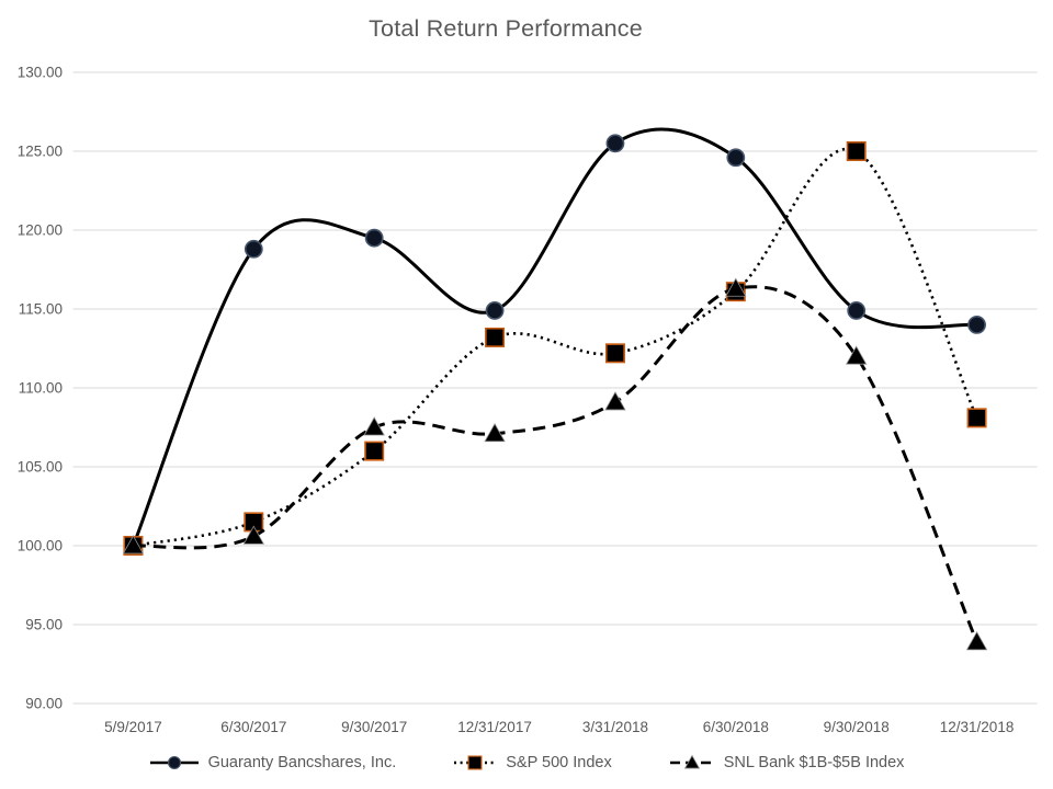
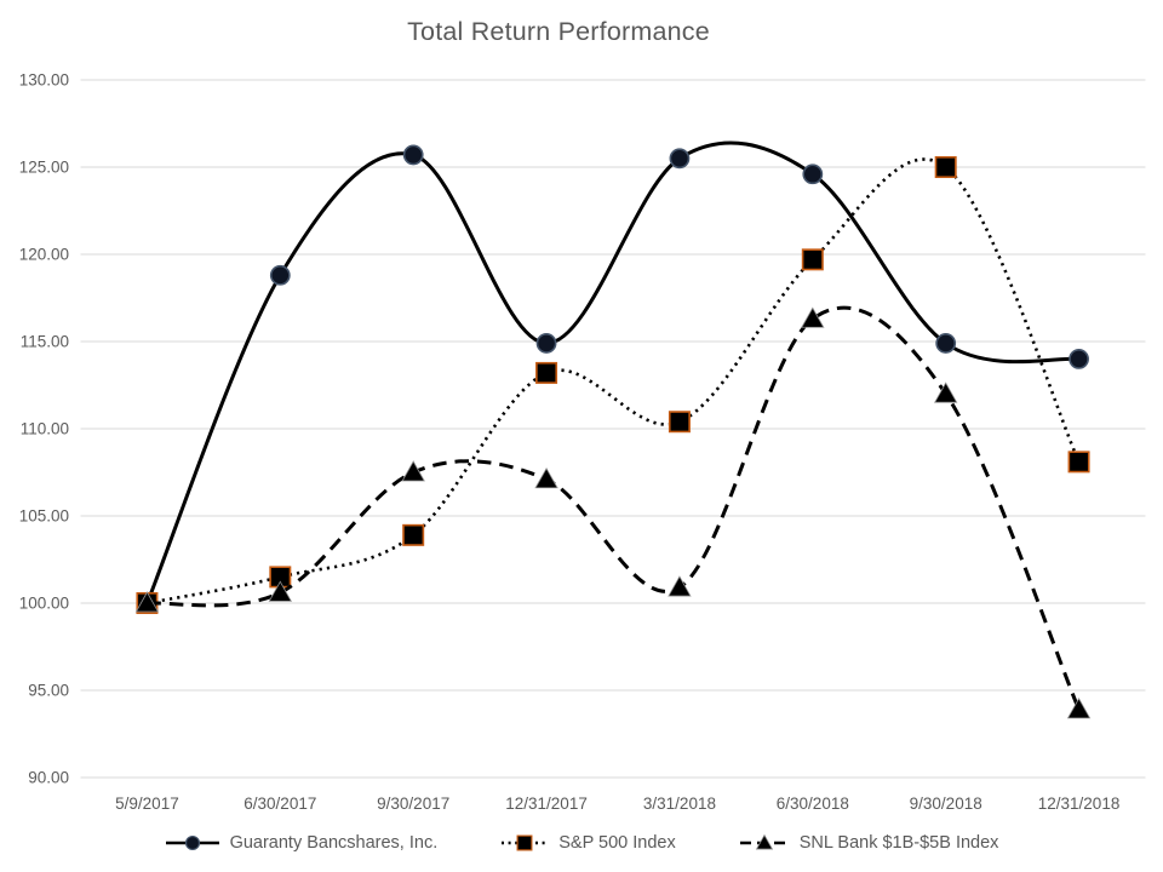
Guaranty Bancshares, Inc./9/30/2017: 119.5 -> 125.7
S&P 500 Index/9/30/2017: 106.0 -> 103.9
S&P 500 Index/3/31/2018: 112.2 -> 110.4
SNL Bank $1B-$5B Index/3/31/2018: 109.1 -> 100.9
S&P 500 Index/6/30/2018: 116.1 -> 119.7
